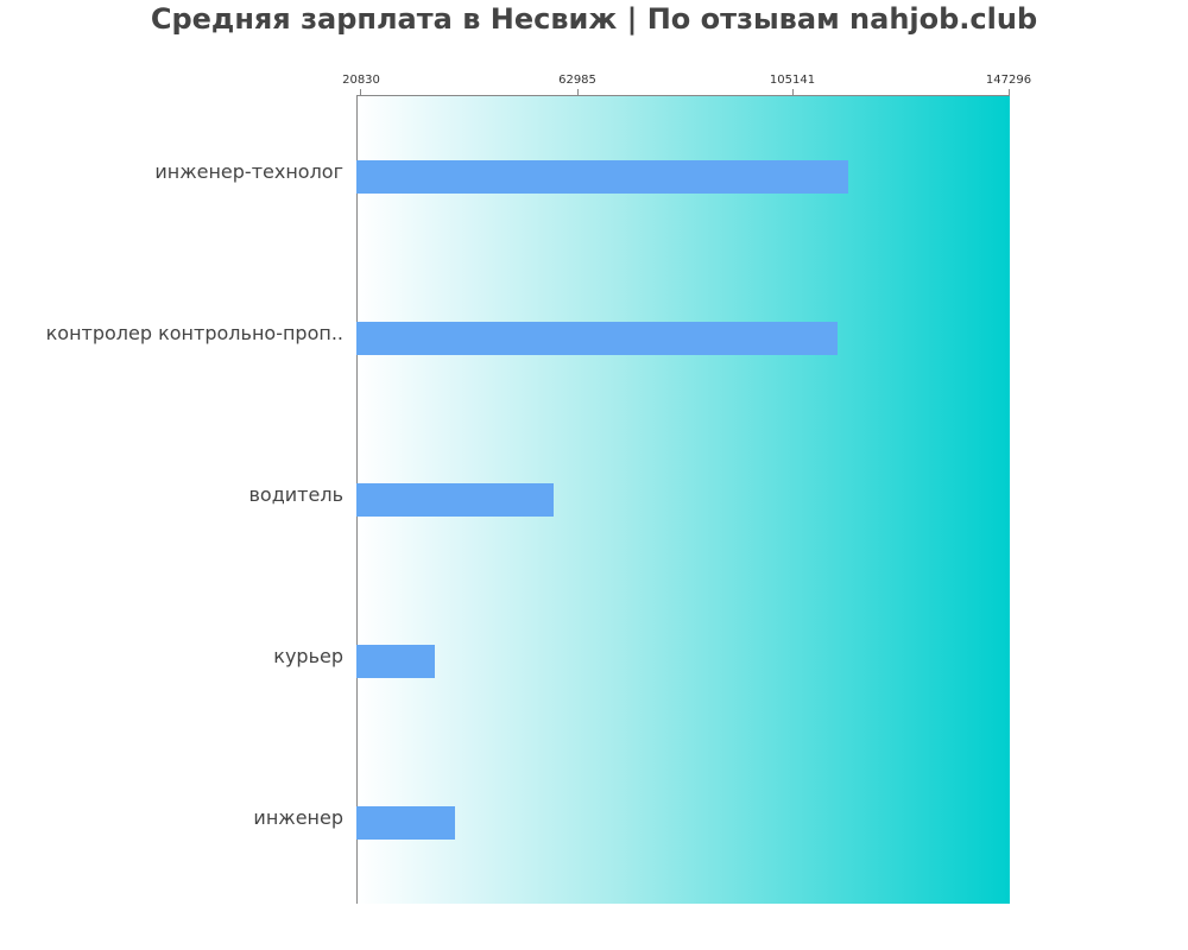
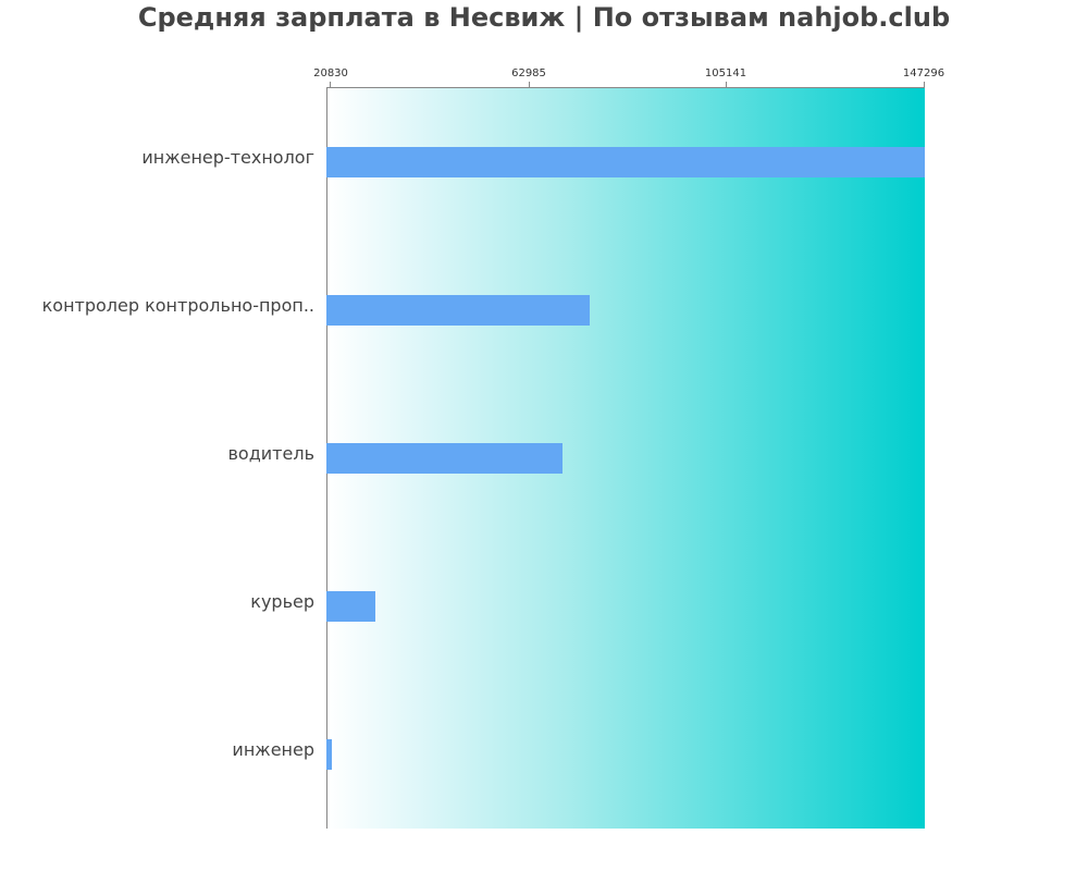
инженер-технолог: 116000 -> 147000
контролер контрольно-проп..: 114000 -> 76000
водитель: 59000 -> 71000
курьер: 36000 -> 31000
инженер: 40000 -> 22000
